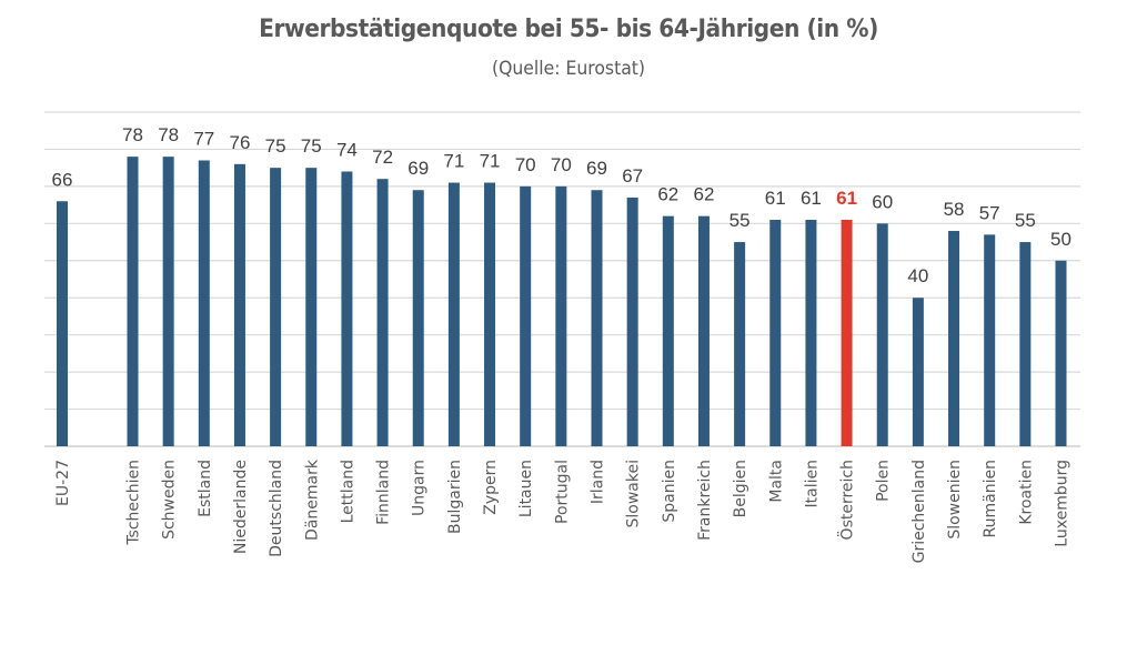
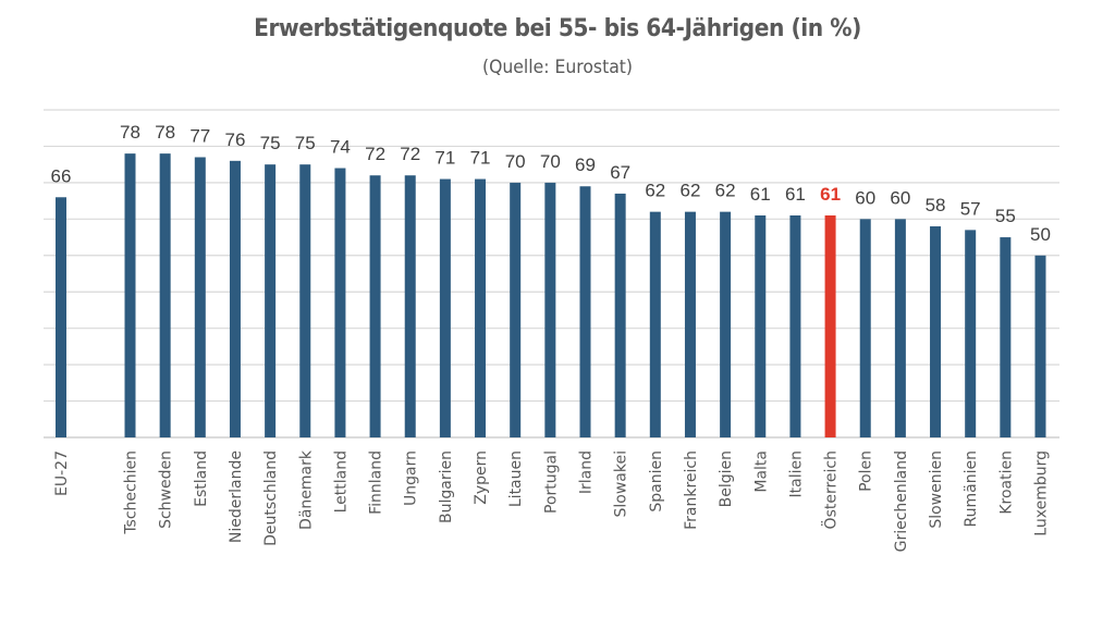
Ungarn: 69 -> 72
Belgien: 55 -> 62
Griechenland: 40 -> 60
